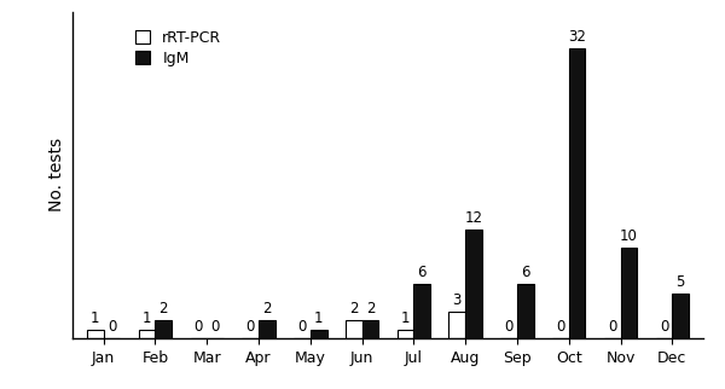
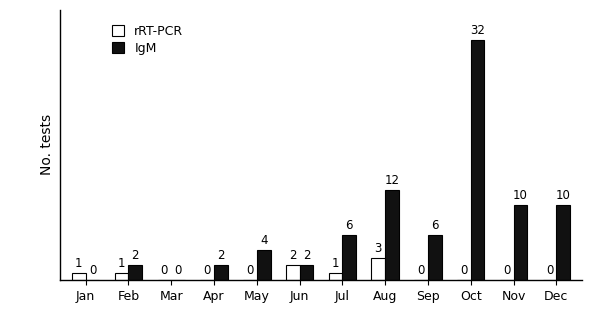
IgM/May: 1 -> 4
IgM/Dec: 5 -> 10
